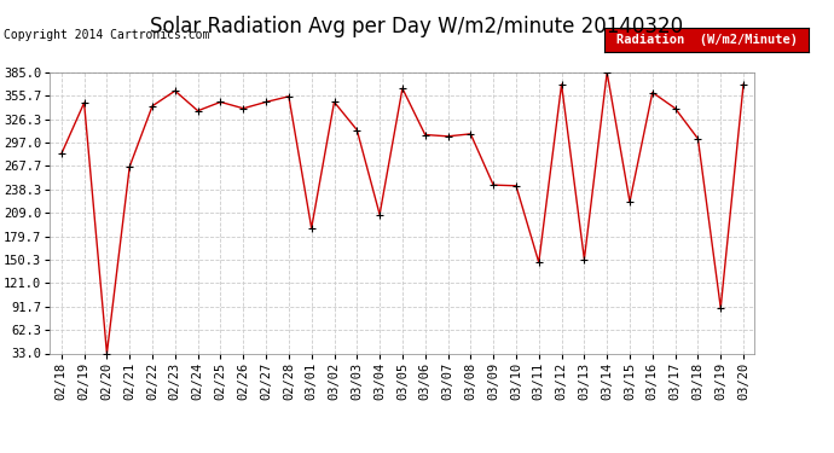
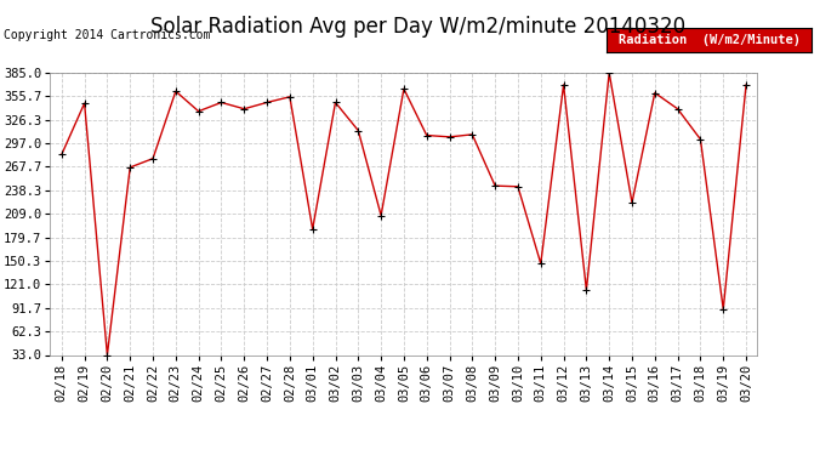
02/22: 343 -> 278
03/13: 151 -> 114
